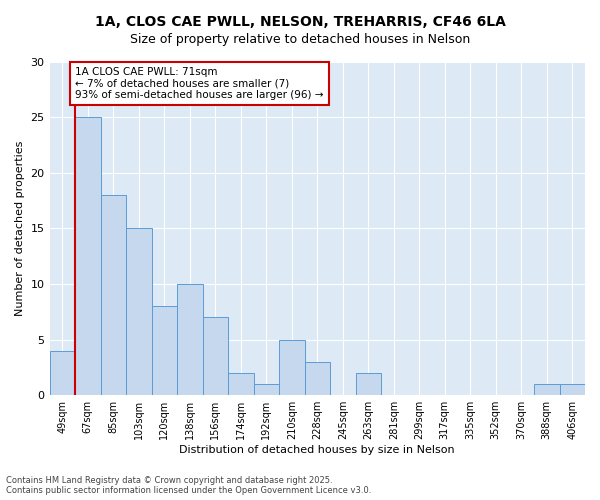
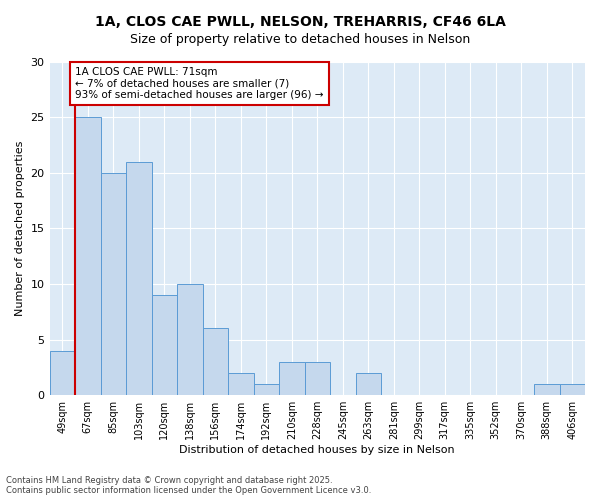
85sqm: 18 -> 20
103sqm: 15 -> 21
120sqm: 8 -> 9
156sqm: 7 -> 6
210sqm: 5 -> 3
